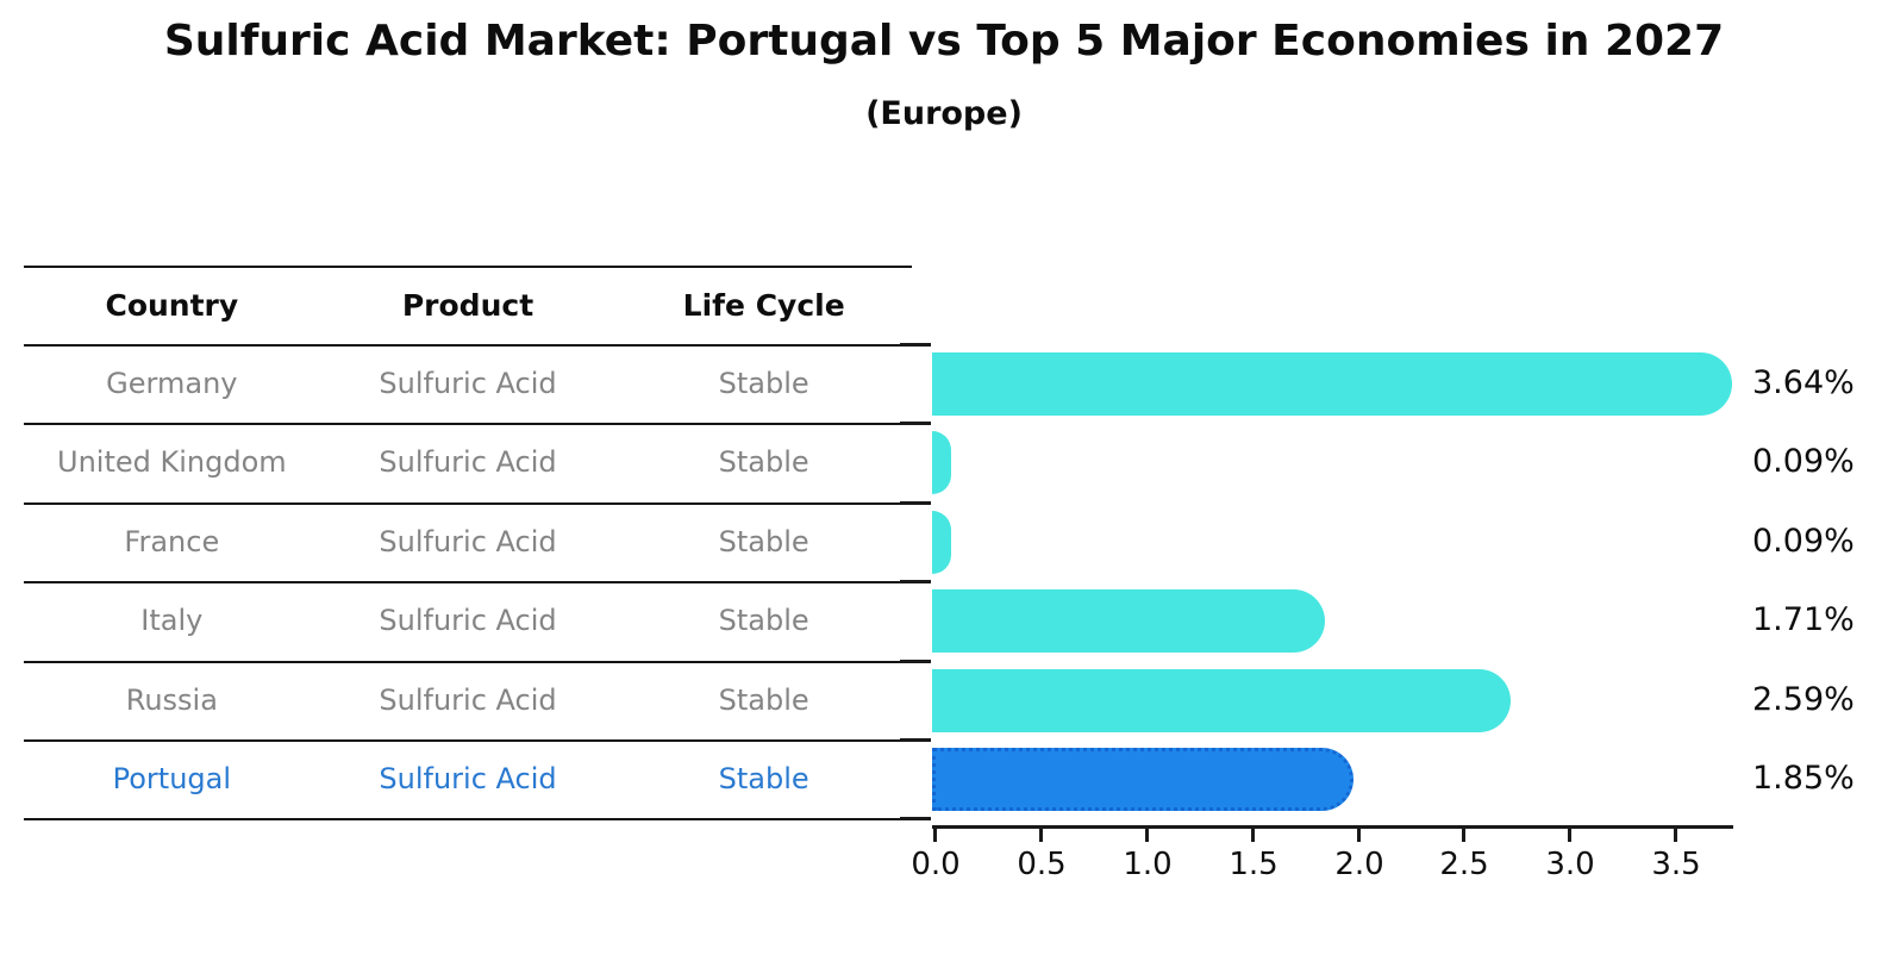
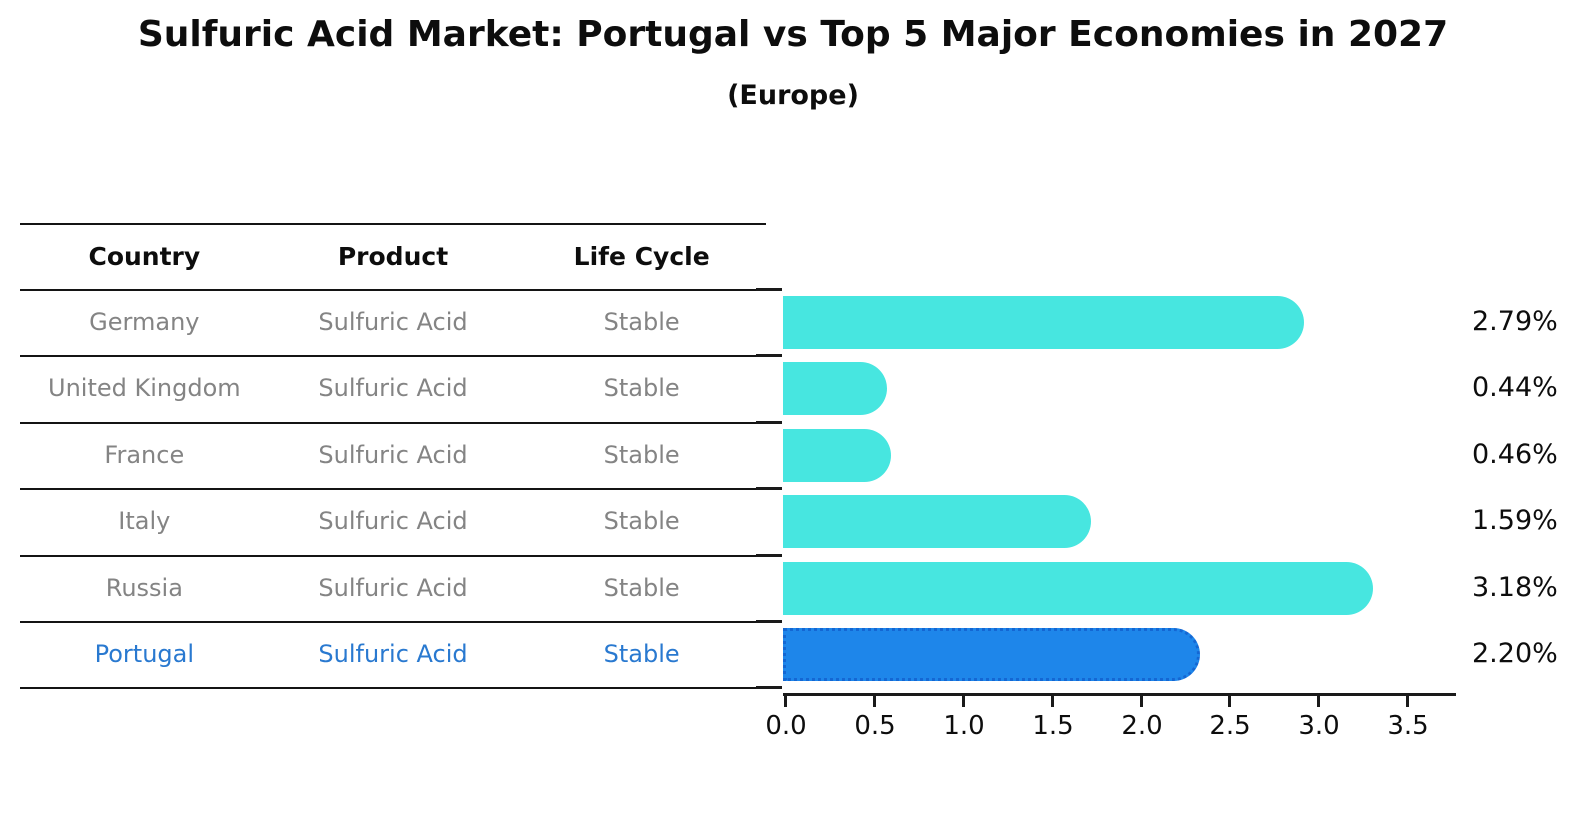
Germany: 3.64% -> 2.79%
United Kingdom: 0.09% -> 0.44%
France: 0.09% -> 0.46%
Italy: 1.71% -> 1.59%
Russia: 2.59% -> 3.18%
Portugal: 1.85% -> 2.20%
